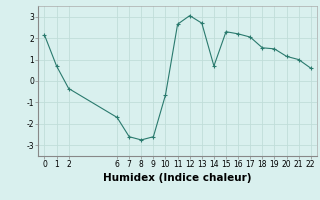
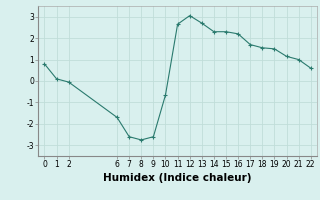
0: 2.15 -> 0.80
1: 0.70 -> 0.10
2: -0.35 -> -0.05
14: 0.70 -> 2.30
17: 2.05 -> 1.70
